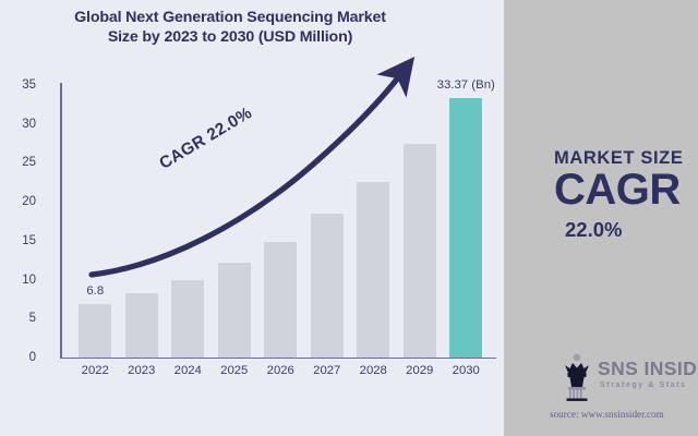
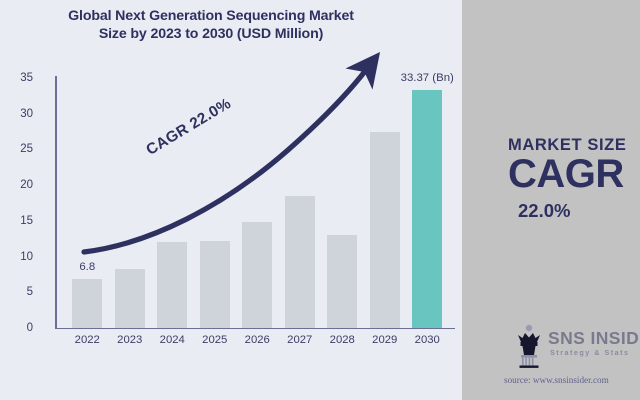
2024: 10 -> 12
2028: 23 -> 13
